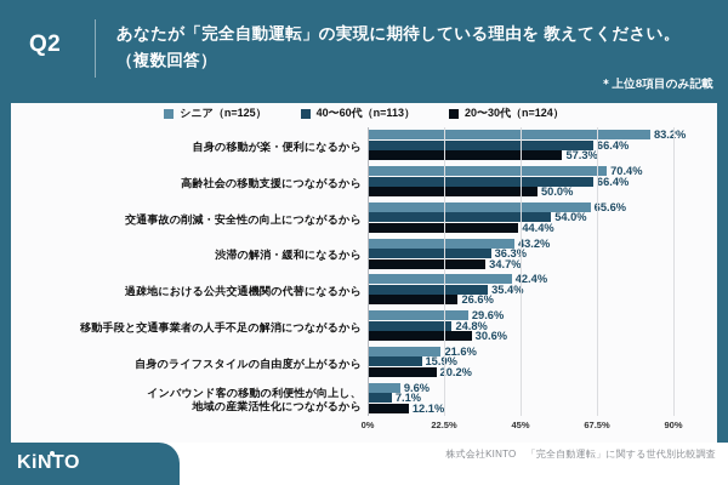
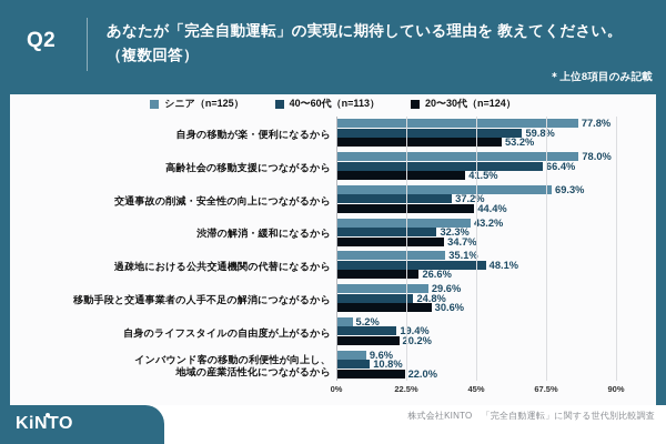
シニア（n=125）/自身の移動が楽・便利になるから: 83.2% -> 77.8%
40〜60代（n=113）/自身の移動が楽・便利になるから: 66.4% -> 59.8%
20〜30代（n=124）/自身の移動が楽・便利になるから: 57.3% -> 53.2%
シニア（n=125）/高齢社会の移動支援につながるから: 70.4% -> 78.0%
20〜30代（n=124）/高齢社会の移動支援につながるから: 50.0% -> 41.5%
シニア（n=125）/交通事故の削減・安全性の向上につながるから: 65.6% -> 69.3%
40〜60代（n=113）/交通事故の削減・安全性の向上につながるから: 54.0% -> 37.2%
40〜60代（n=113）/渋滞の解消・緩和になるから: 36.3% -> 32.3%
シニア（n=125）/過疎地における公共交通機関の代替になるから: 42.4% -> 35.1%
40〜60代（n=113）/過疎地における公共交通機関の代替になるから: 35.4% -> 48.1%
シニア（n=125）/自身のライフスタイルの自由度が上がるから: 21.6% -> 5.2%
40〜60代（n=113）/自身のライフスタイルの自由度が上がるから: 15.9% -> 19.4%
40〜60代（n=113）/インバウンド客の移動の利便性が向上し、 地域の産業活性化につながるから: 7.1% -> 10.8%
20〜30代（n=124）/インバウンド客の移動の利便性が向上し、 地域の産業活性化につながるから: 12.1% -> 22.0%
